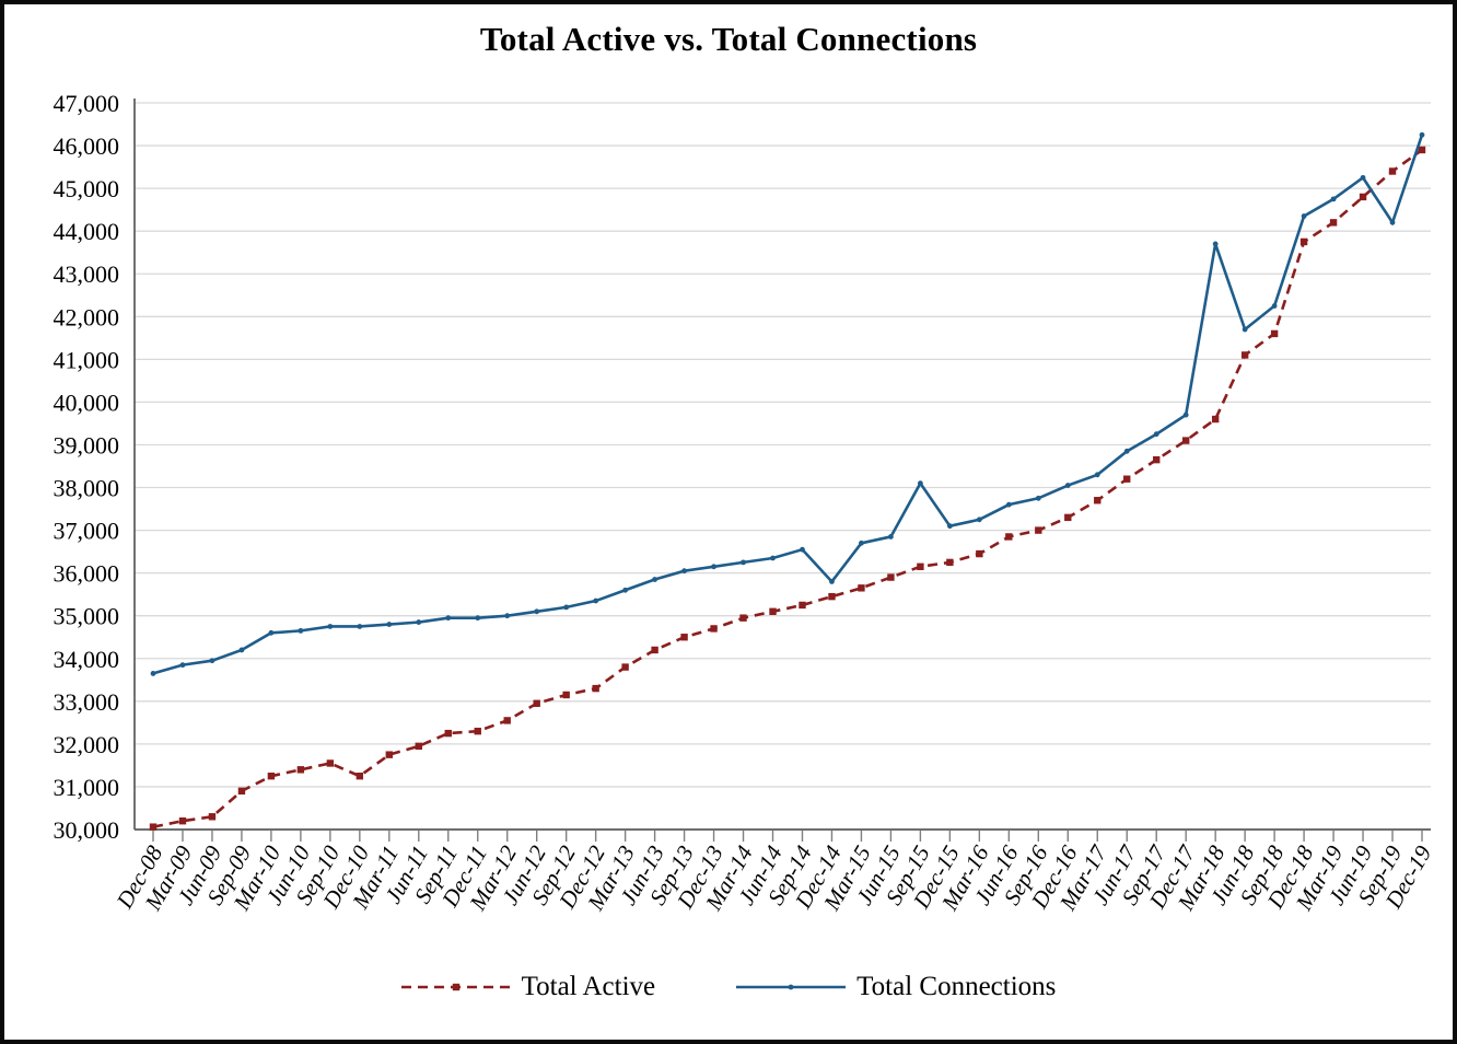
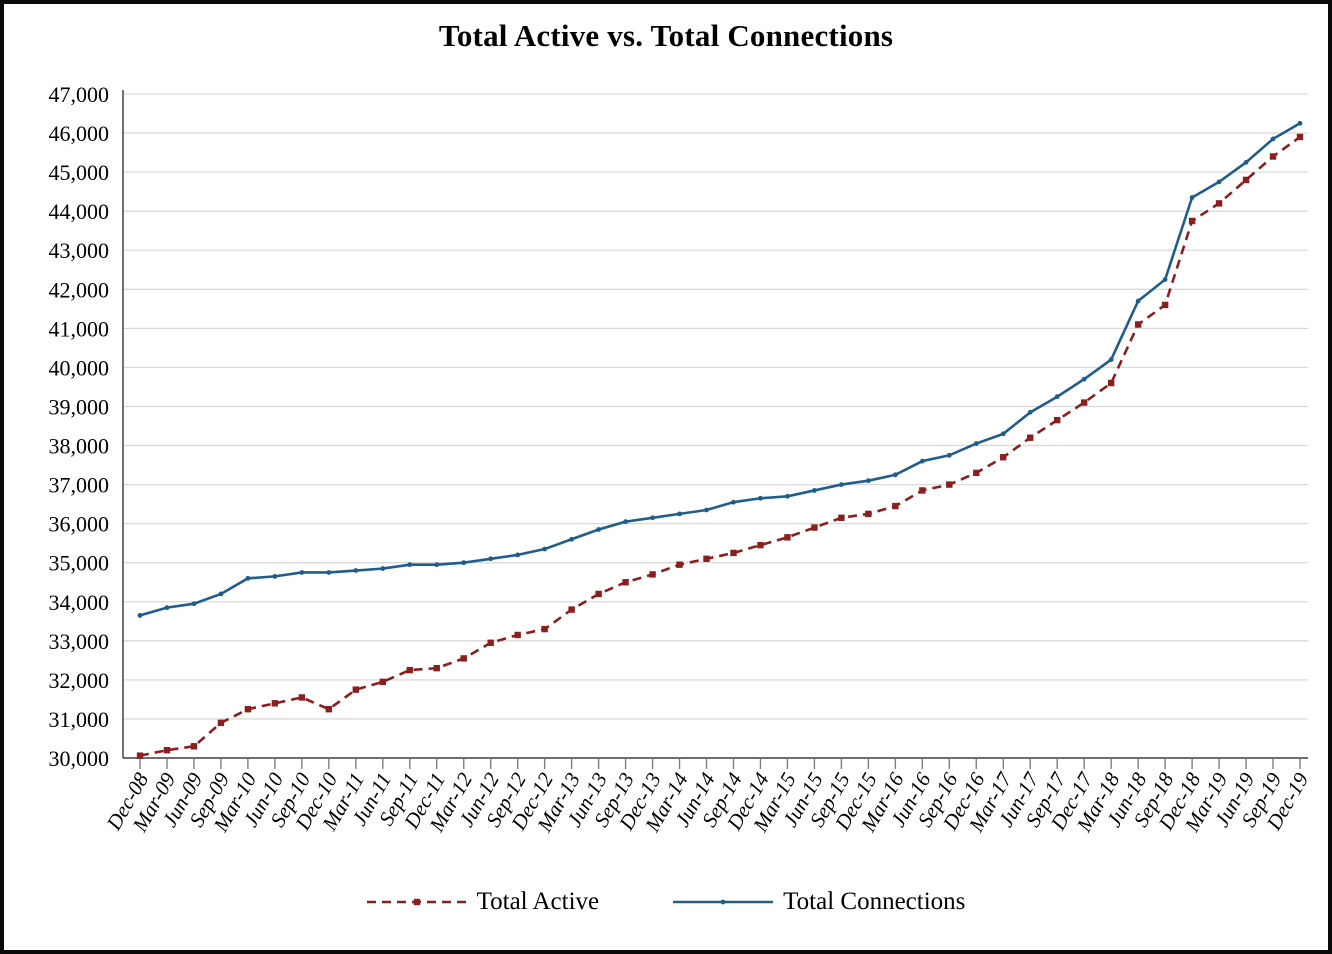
Total Connections/Dec-14: 35800 -> 36600
Total Connections/Sep-15: 38100 -> 37000
Total Connections/Mar-18: 43700 -> 40200
Total Connections/Sep-19: 44200 -> 45800
